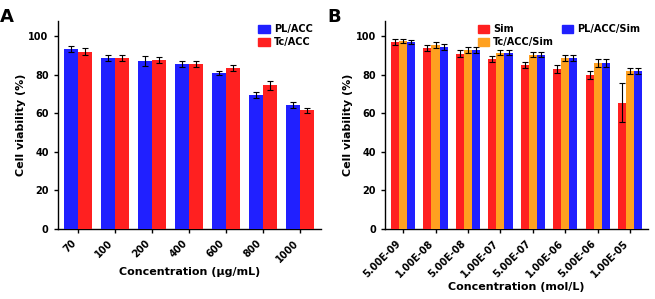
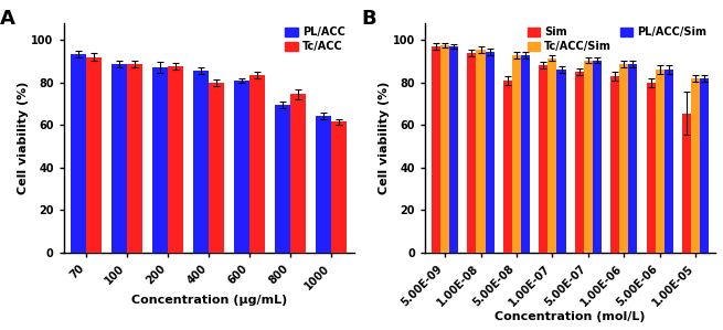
Tc/ACC/400: 86 -> 80
Sim/5.00E-08: 91 -> 81
PL/ACC/Sim/1.00E-07: 92 -> 86
